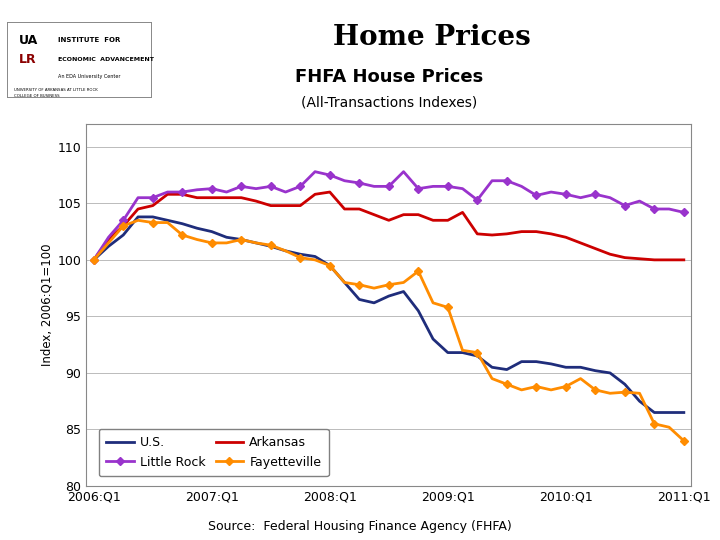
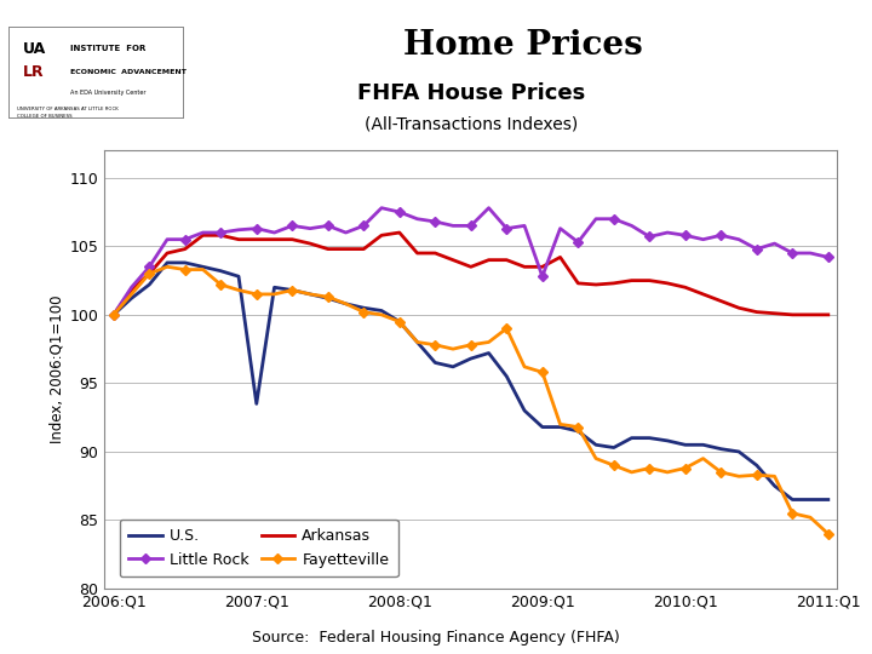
U.S./2007:Q1: 102.5 -> 93.5
Little Rock/2009:Q1: 106.5 -> 102.8
